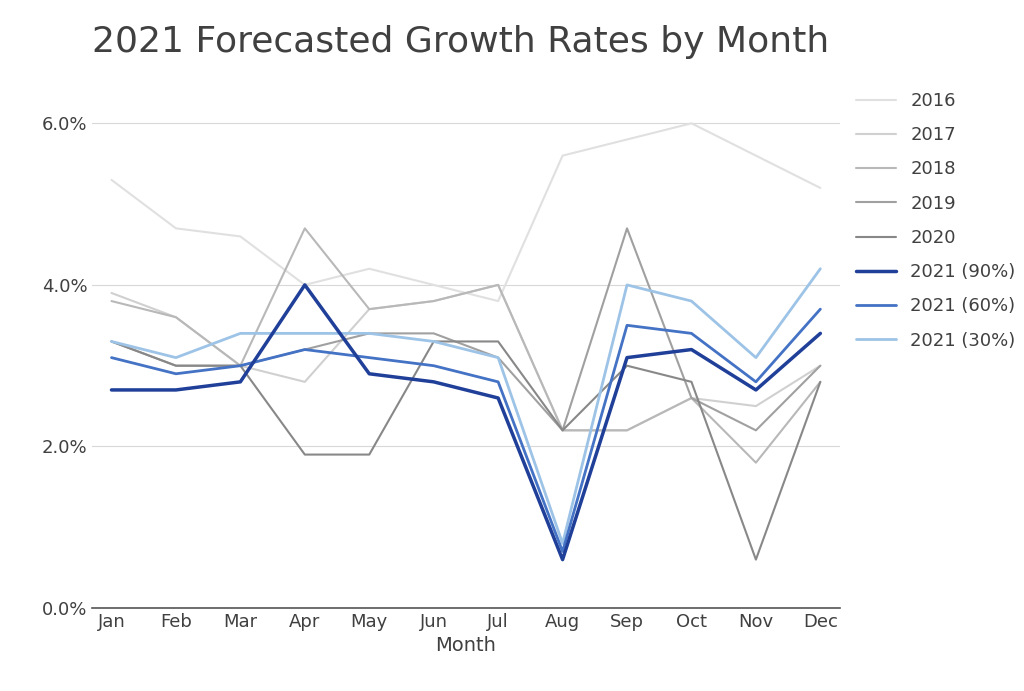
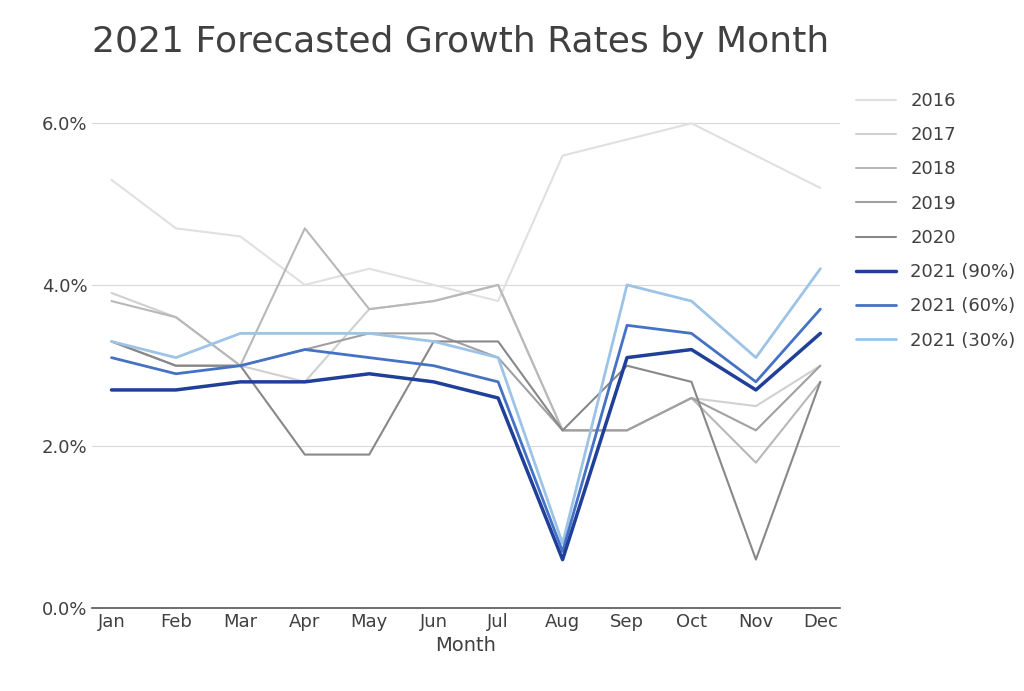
2021 (90%)/Apr: 4.0% -> 2.8%
2019/Sep: 4.7% -> 2.2%
